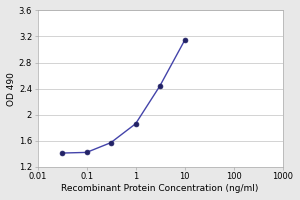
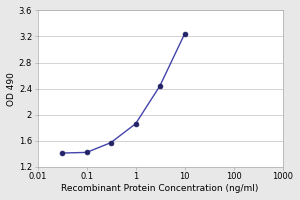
10: 3.14 -> 3.24
